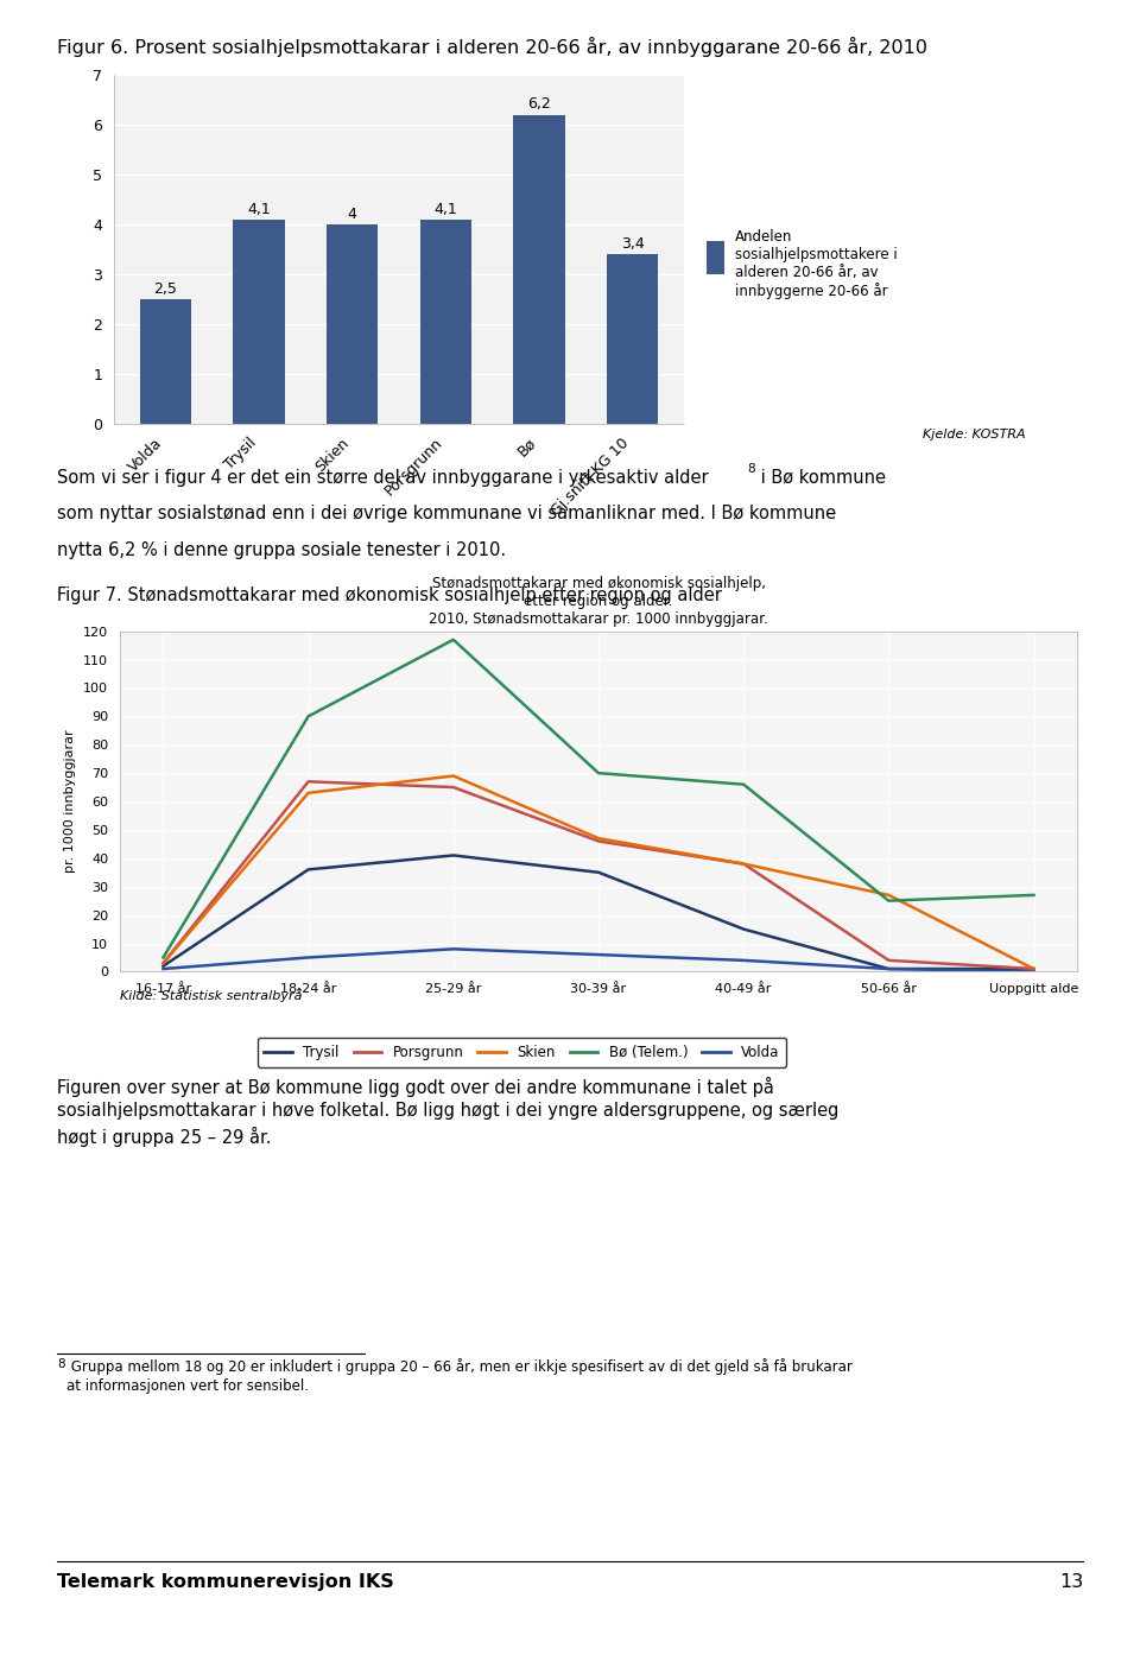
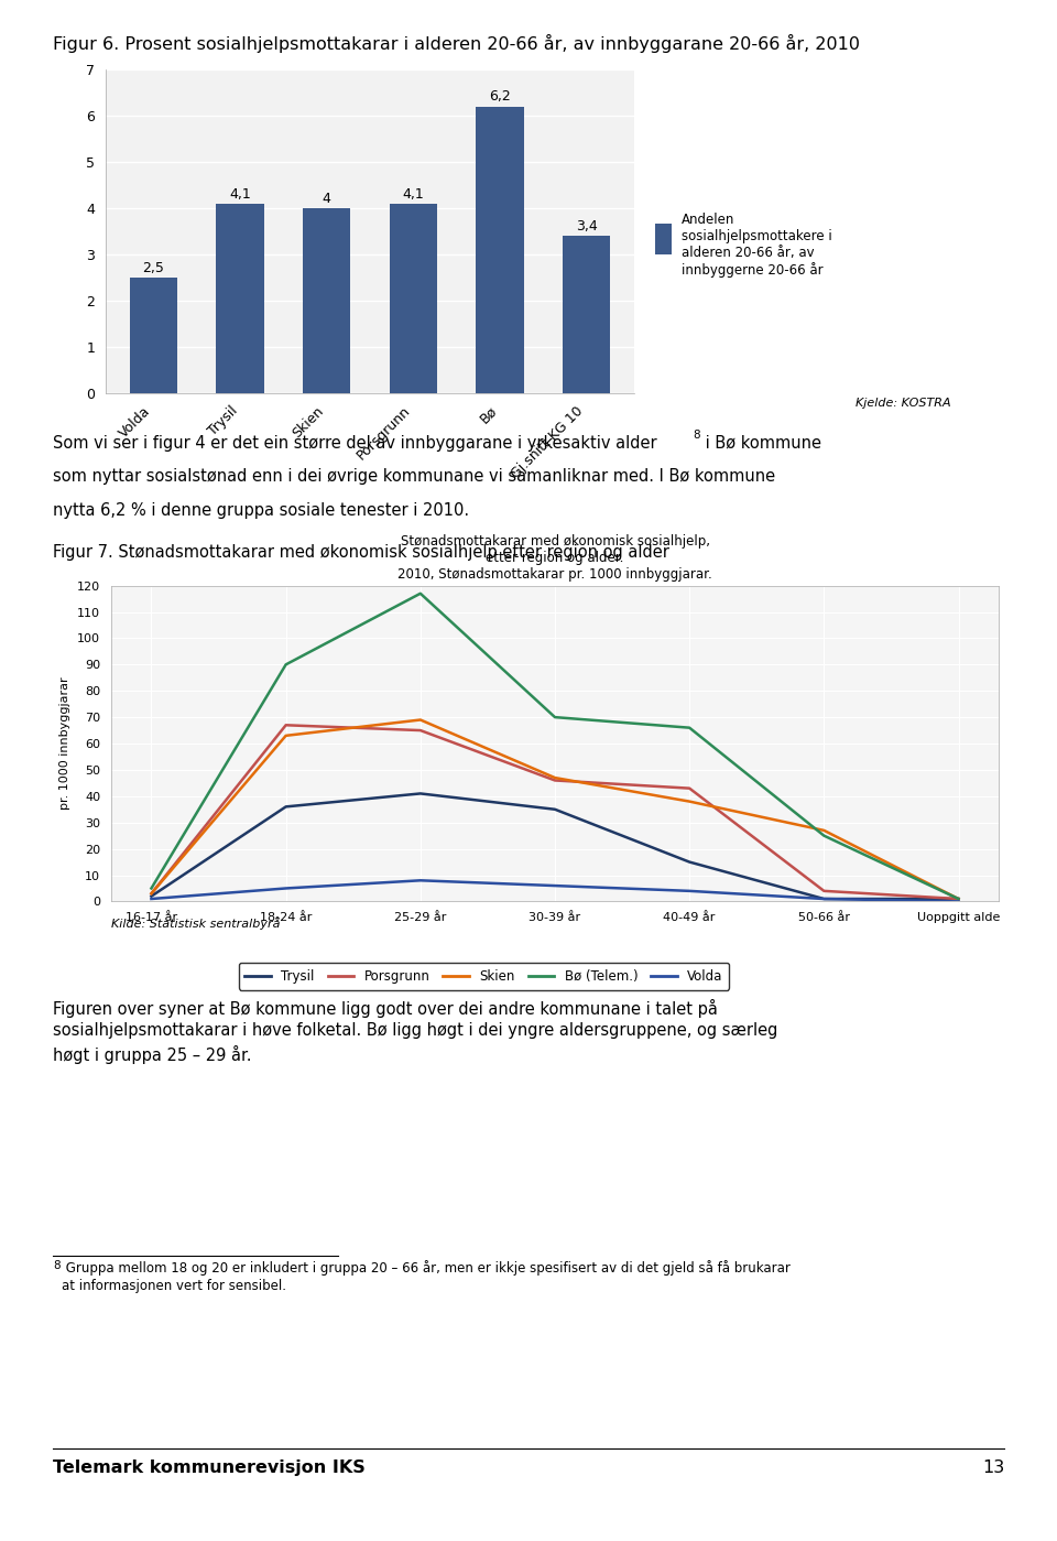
Porsgrunn/40-49 år: 38 -> 43
Bø (Telem.)/Uoppgitt alde: 27 -> 1
